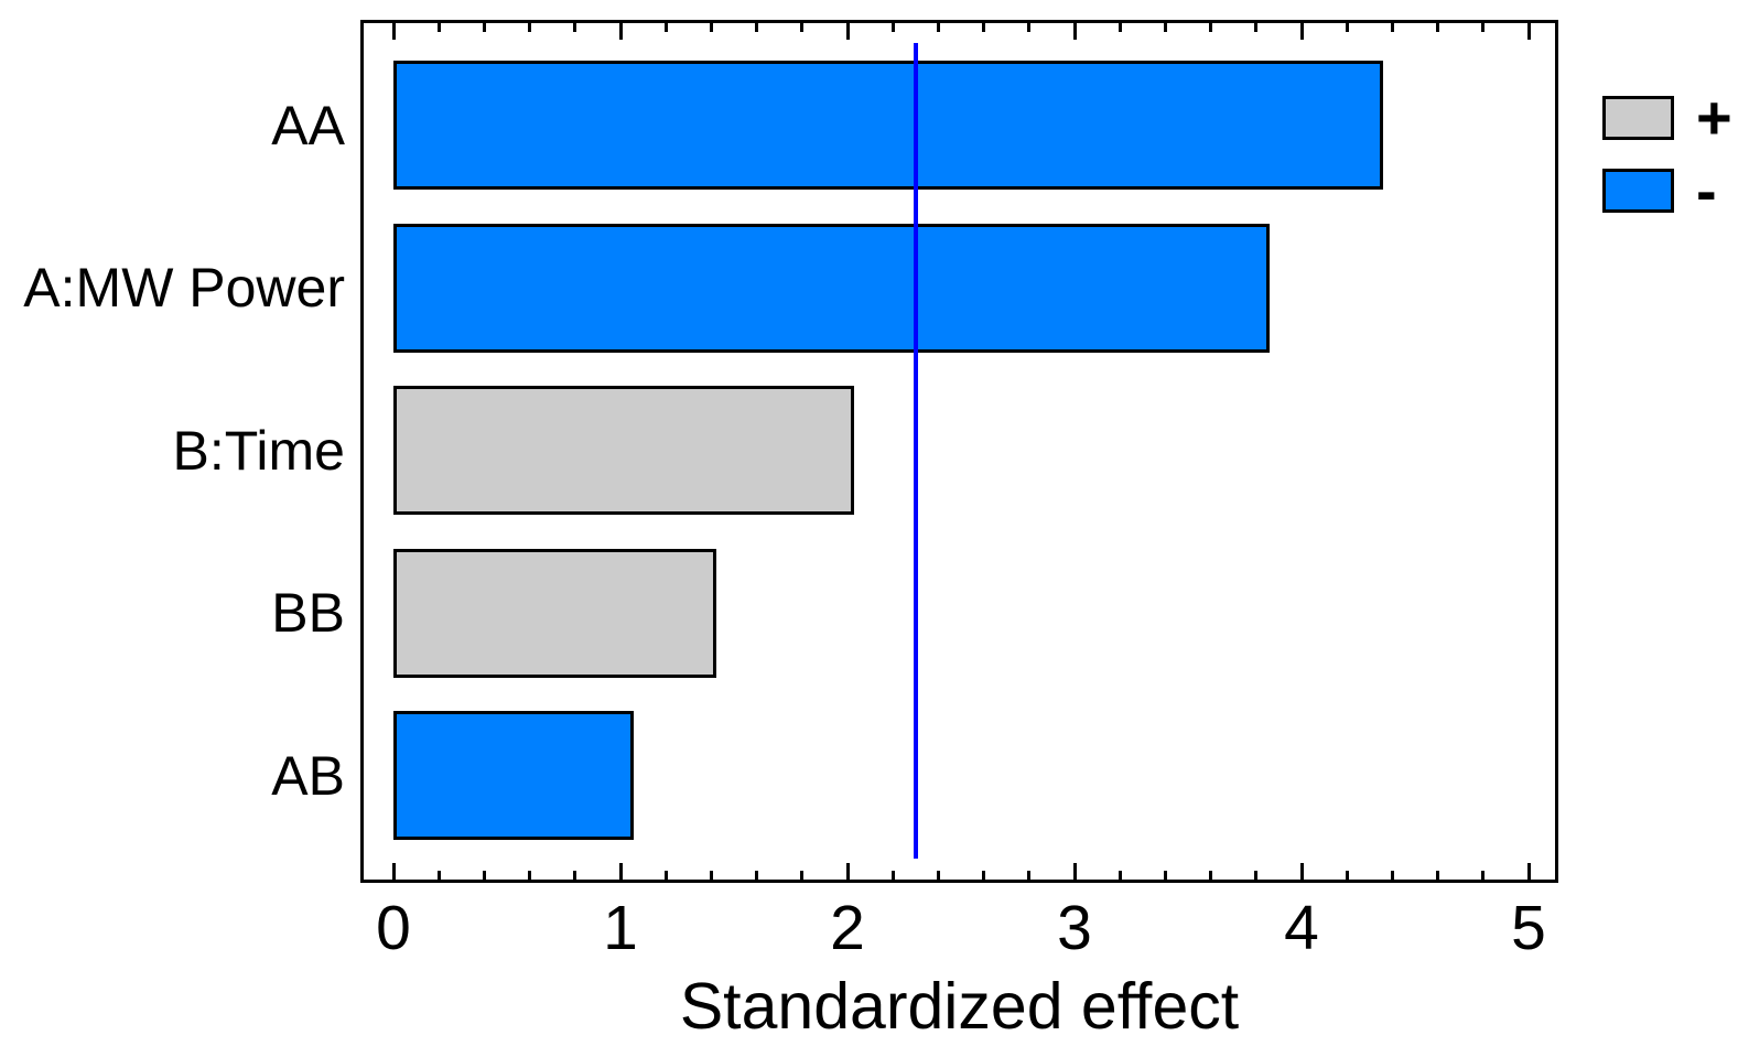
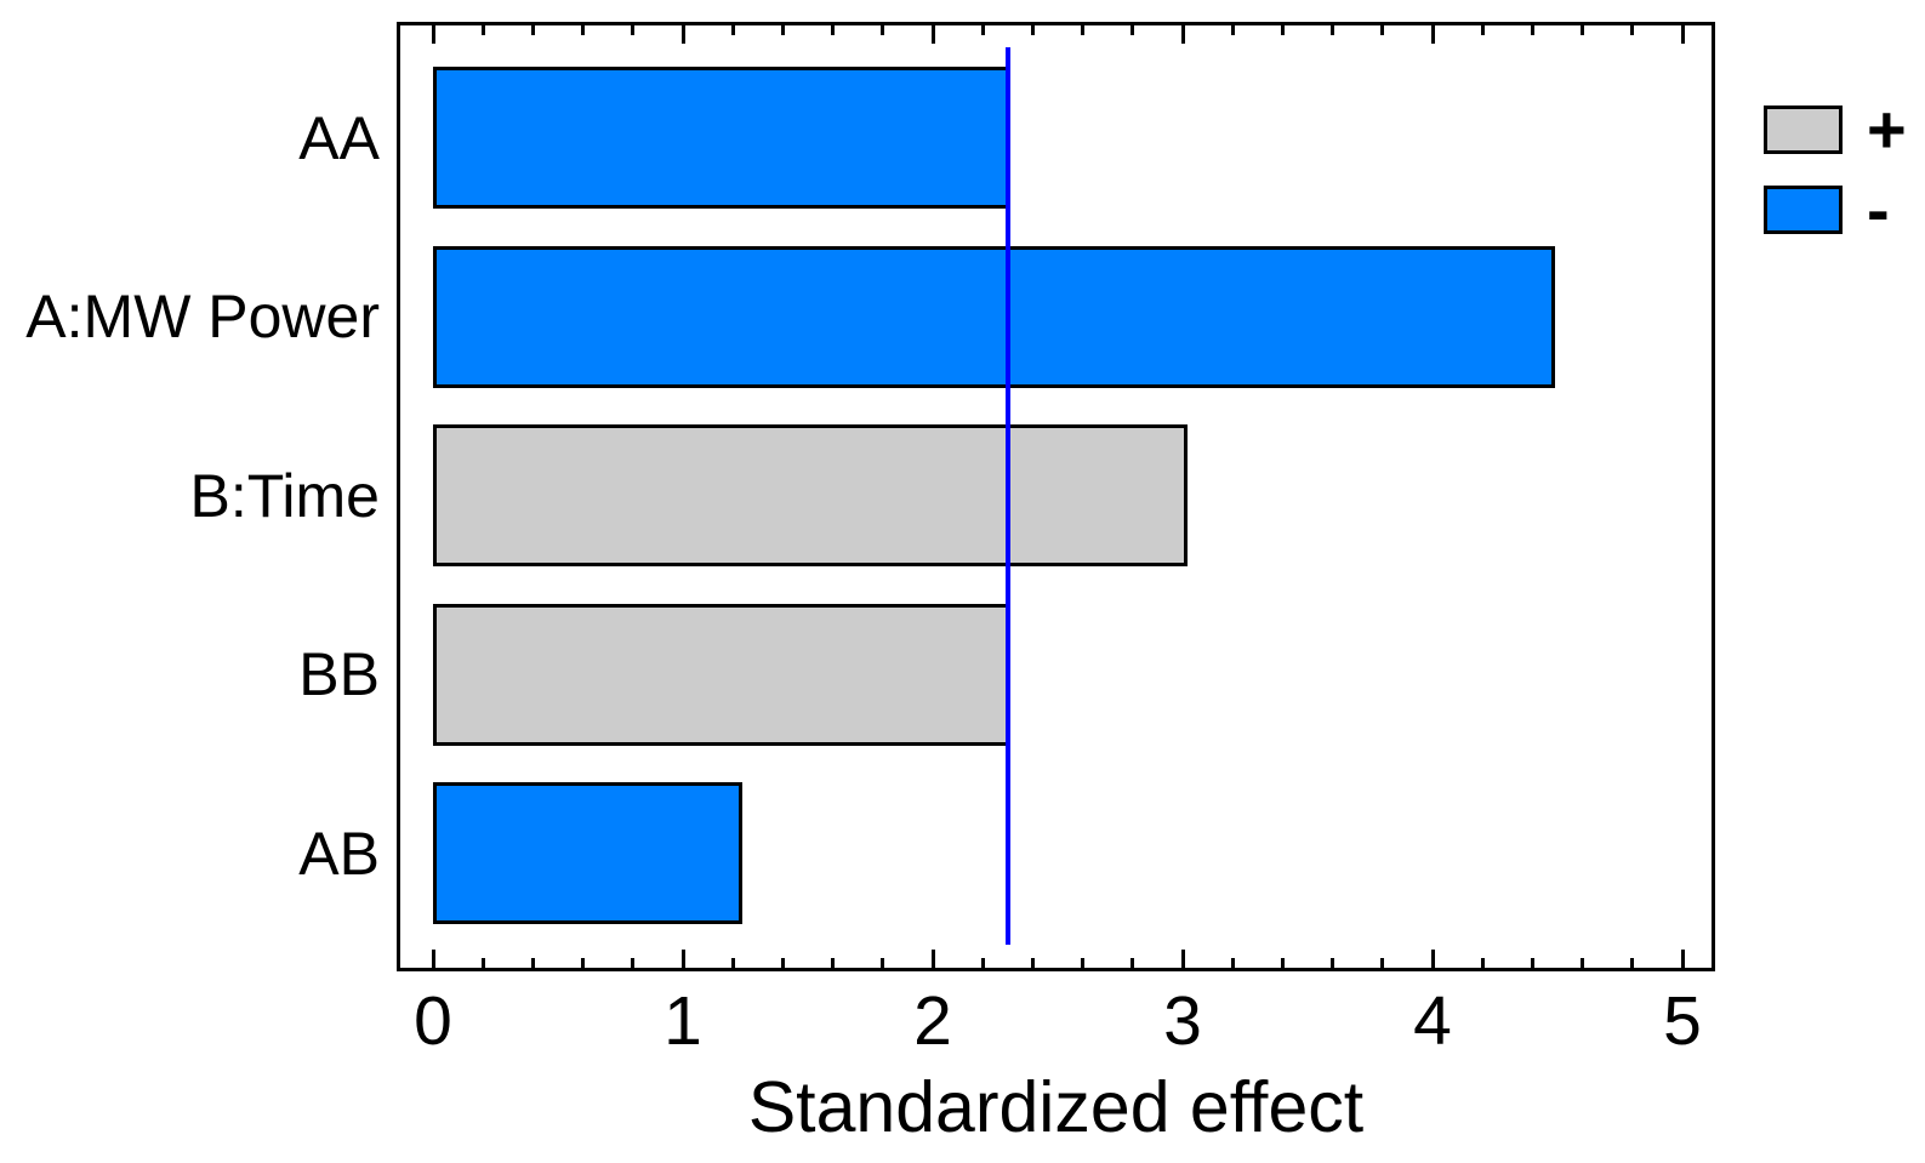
AA: 4.36 -> 2.31
A:MW Power: 3.86 -> 4.49
B:Time: 2.03 -> 3.02
BB: 1.42 -> 2.31
AB: 1.06 -> 1.24
